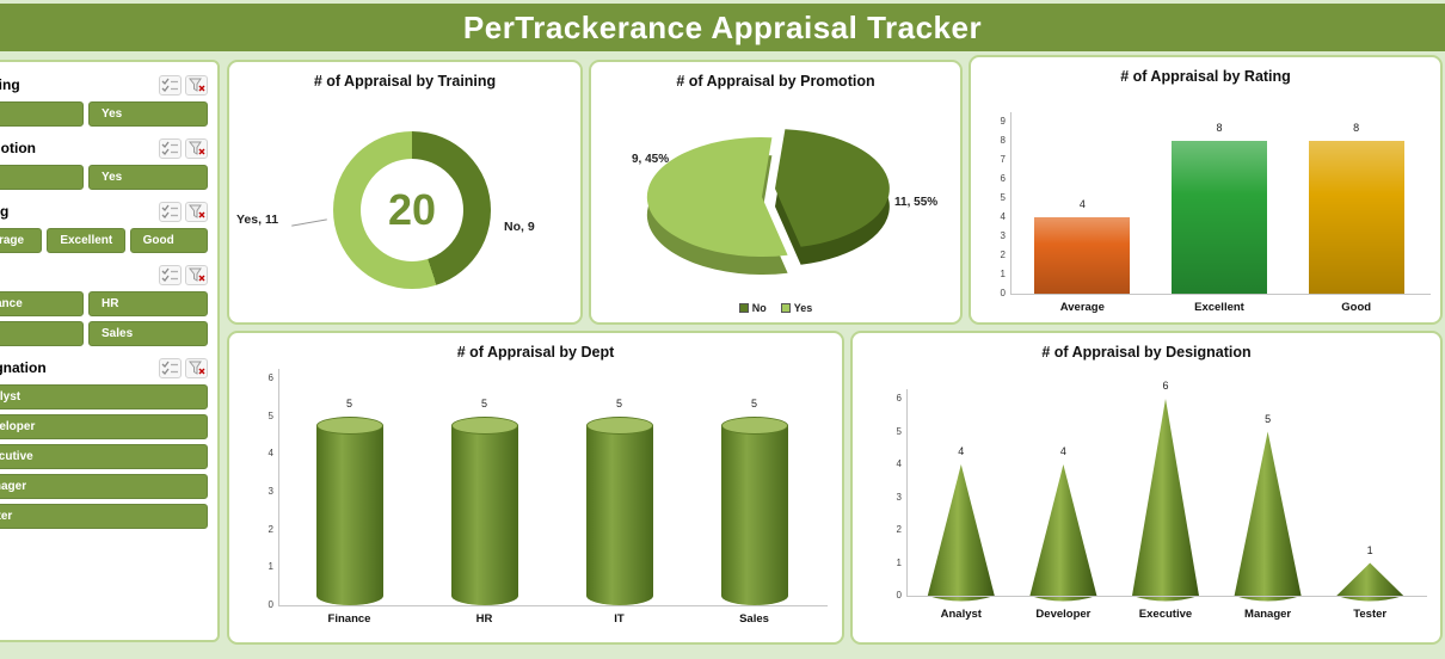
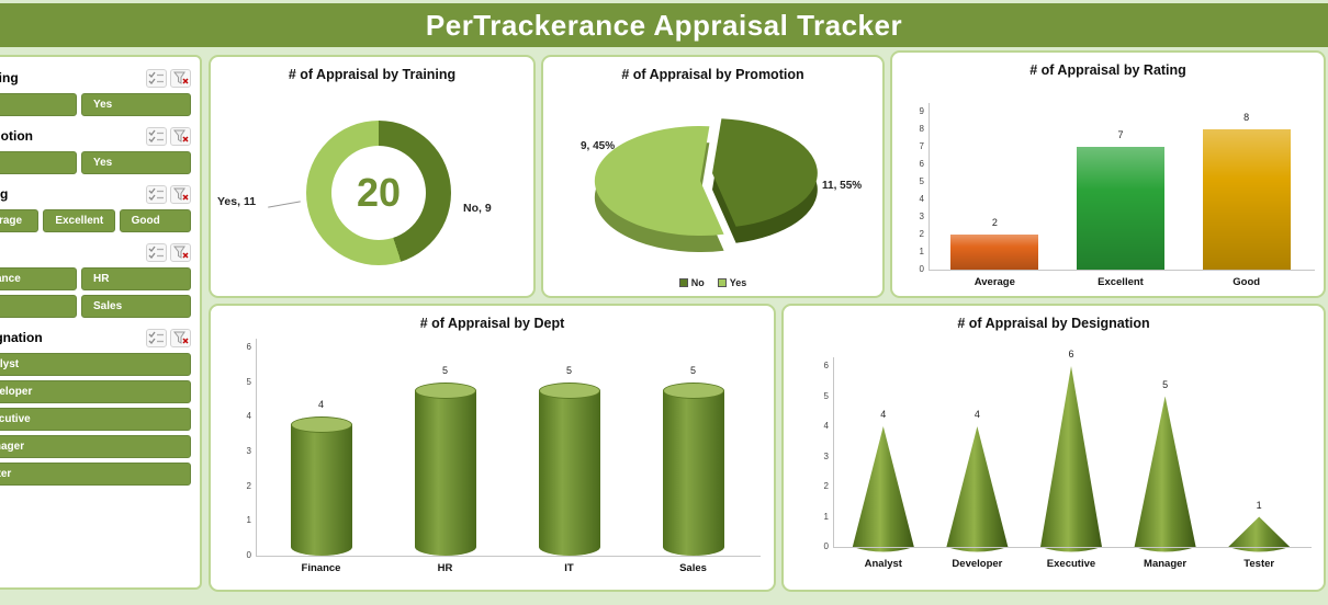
# of Appraisal by Rating/Average: 4 -> 2
# of Appraisal by Rating/Excellent: 8 -> 7
# of Appraisal by Dept/Finance: 5 -> 4
